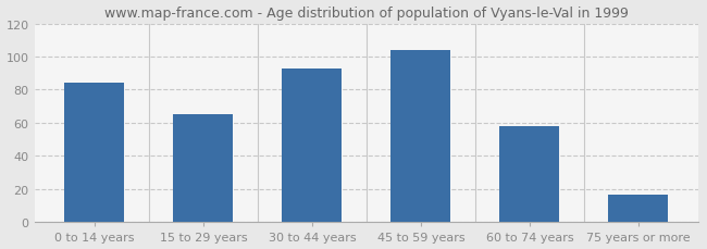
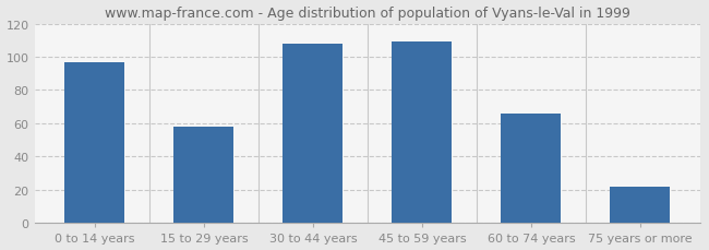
0 to 14 years: 84 -> 97
15 to 29 years: 65 -> 58
30 to 44 years: 93 -> 108
45 to 59 years: 104 -> 109
60 to 74 years: 58 -> 66
75 years or more: 17 -> 22
